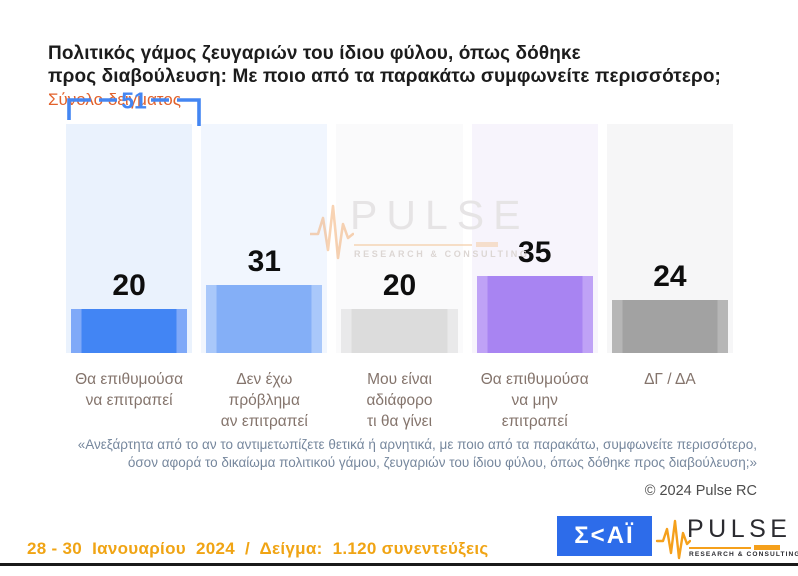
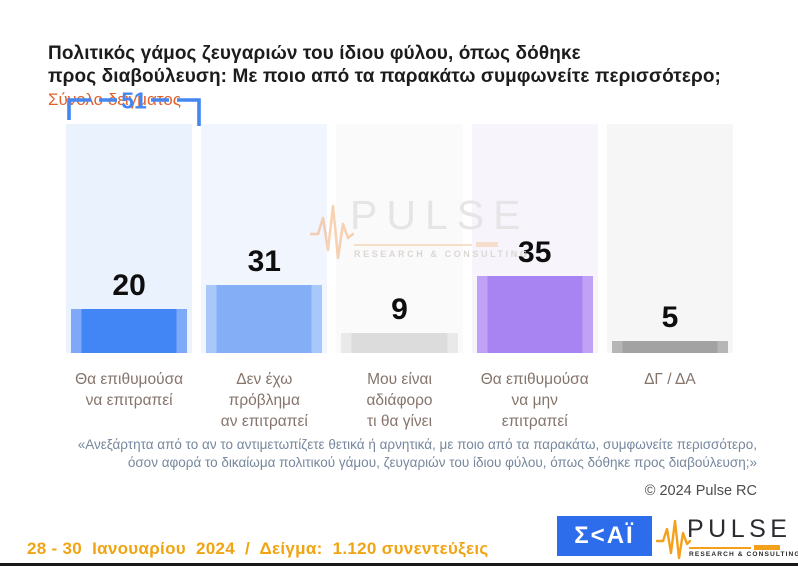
Μου είναι αδιάφορο τι θα γίνει: 20 -> 9
ΔΓ / ΔΑ: 24 -> 5
